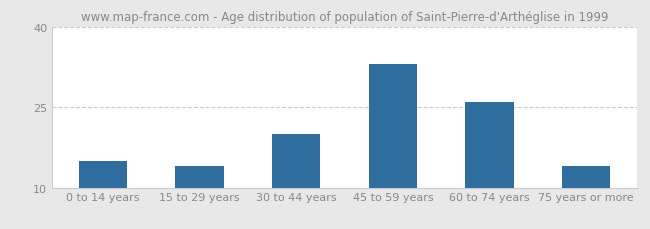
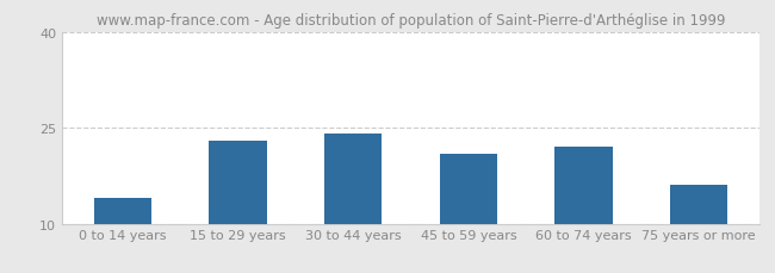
0 to 14 years: 15 -> 14
15 to 29 years: 14 -> 23
30 to 44 years: 20 -> 24
45 to 59 years: 33 -> 21
60 to 74 years: 26 -> 22
75 years or more: 14 -> 16
